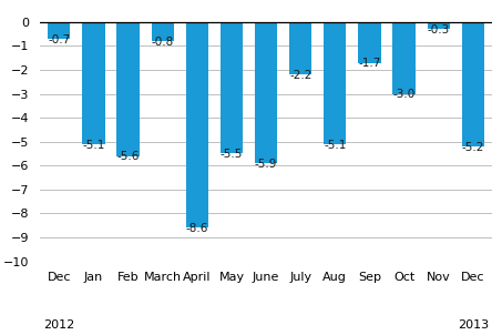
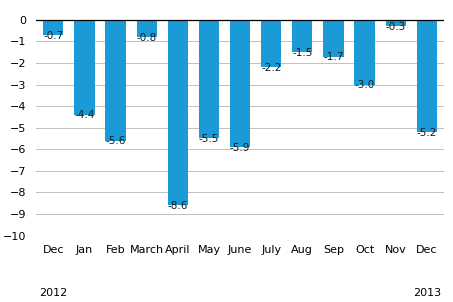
Jan: -5.1 -> -4.4
Aug: -5.1 -> -1.5
